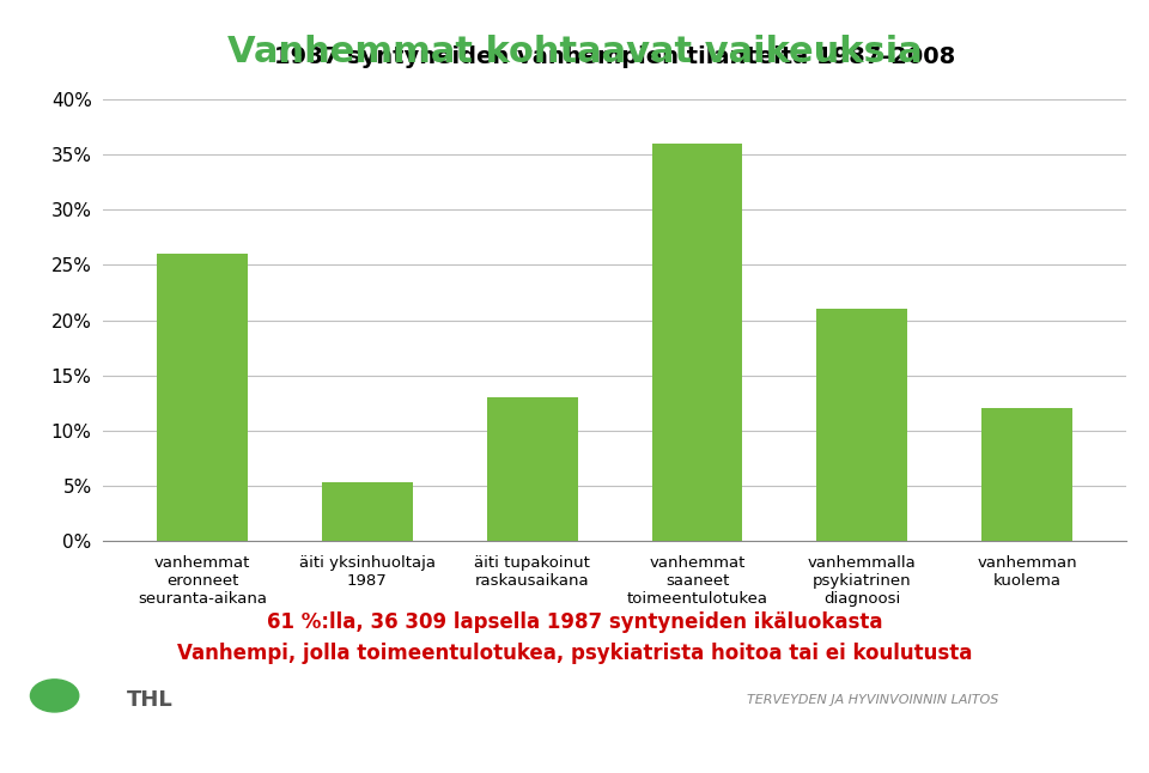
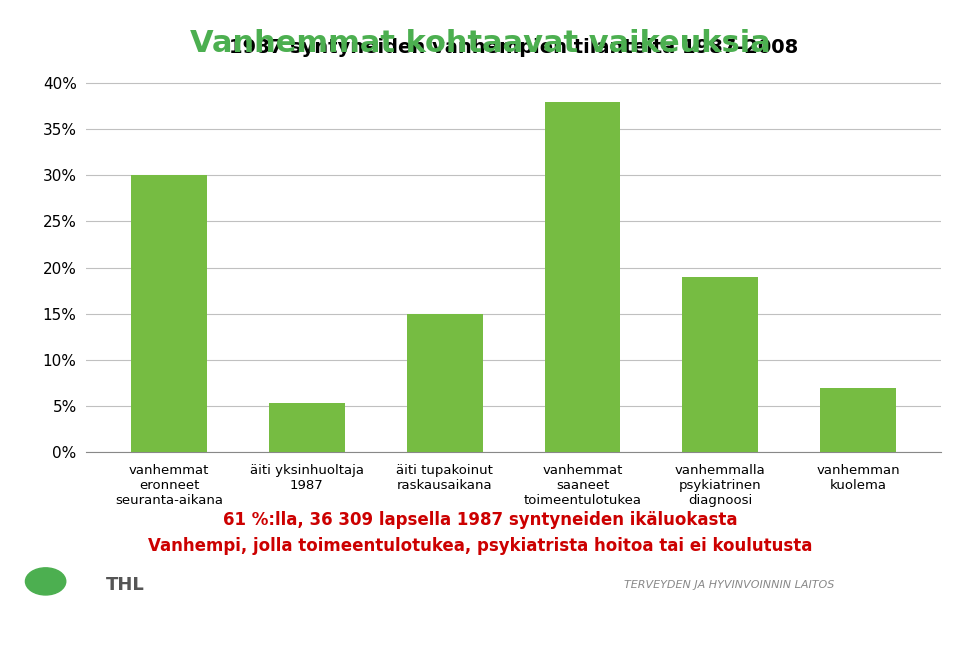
vanhemmat eronneet seuranta-aikana: 26.0% -> 30.0%
äiti tupakoinut raskausaikana: 13.0% -> 15.0%
vanhemmat saaneet toimeentulotukea: 36.0% -> 38.0%
vanhemmalla psykiatrinen diagnoosi: 21.0% -> 19.0%
vanhemman kuolema: 12.0% -> 7.0%
